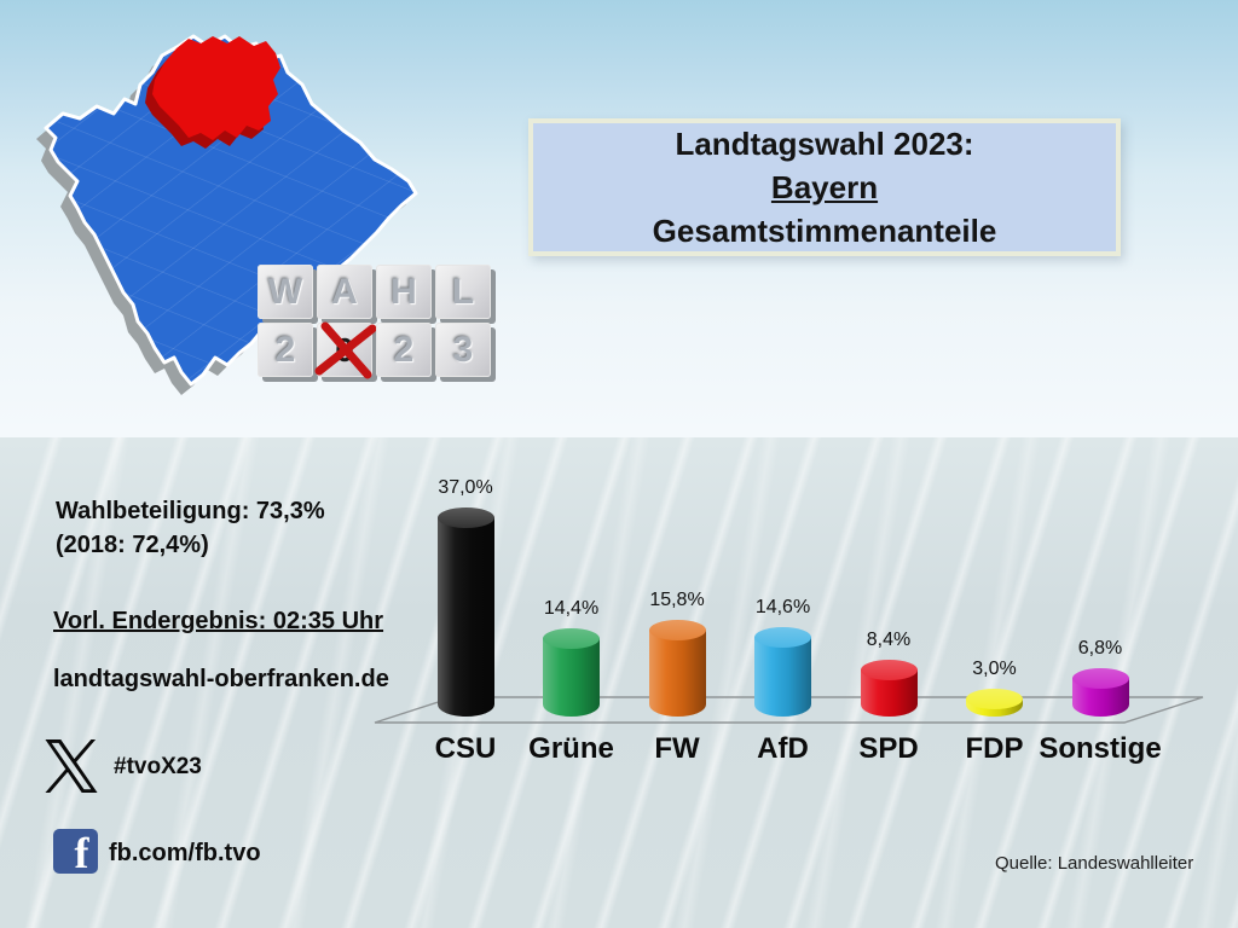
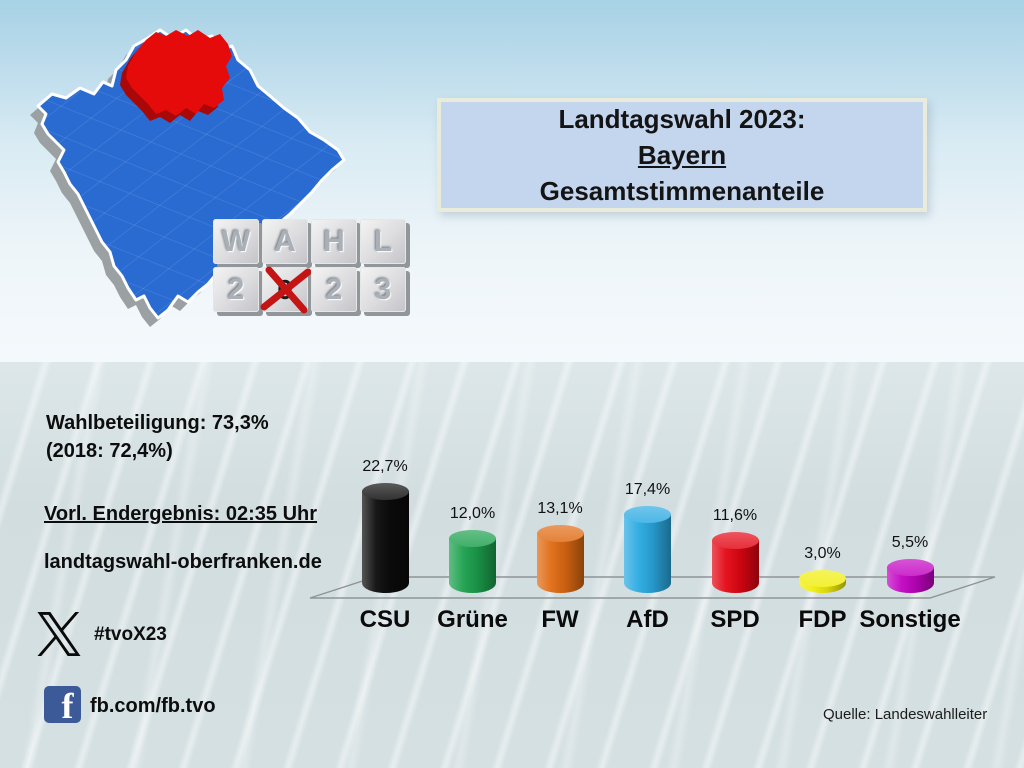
CSU: 37,0% -> 22,7%
Grüne: 14,4% -> 12,0%
FW: 15,8% -> 13,1%
AfD: 14,6% -> 17,4%
SPD: 8,4% -> 11,6%
Sonstige: 6,8% -> 5,5%
